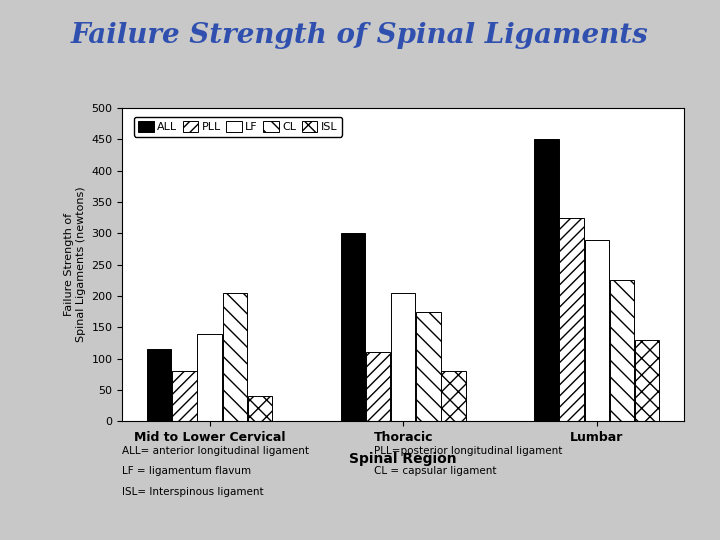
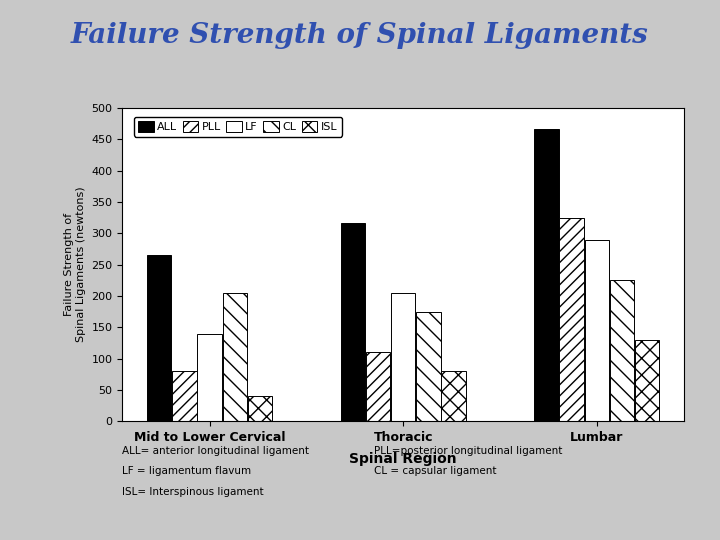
ALL/Mid to Lower Cervical: 115 -> 266
ALL/Thoracic: 300 -> 316
ALL/Lumbar: 450 -> 466
